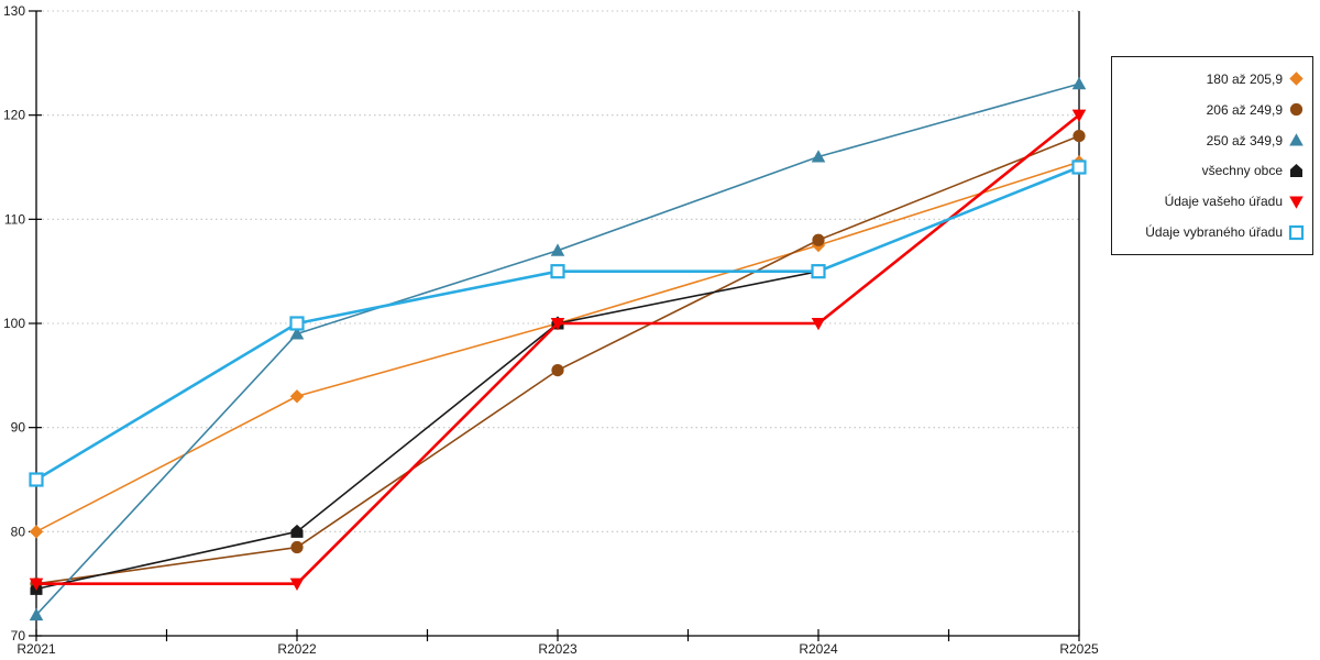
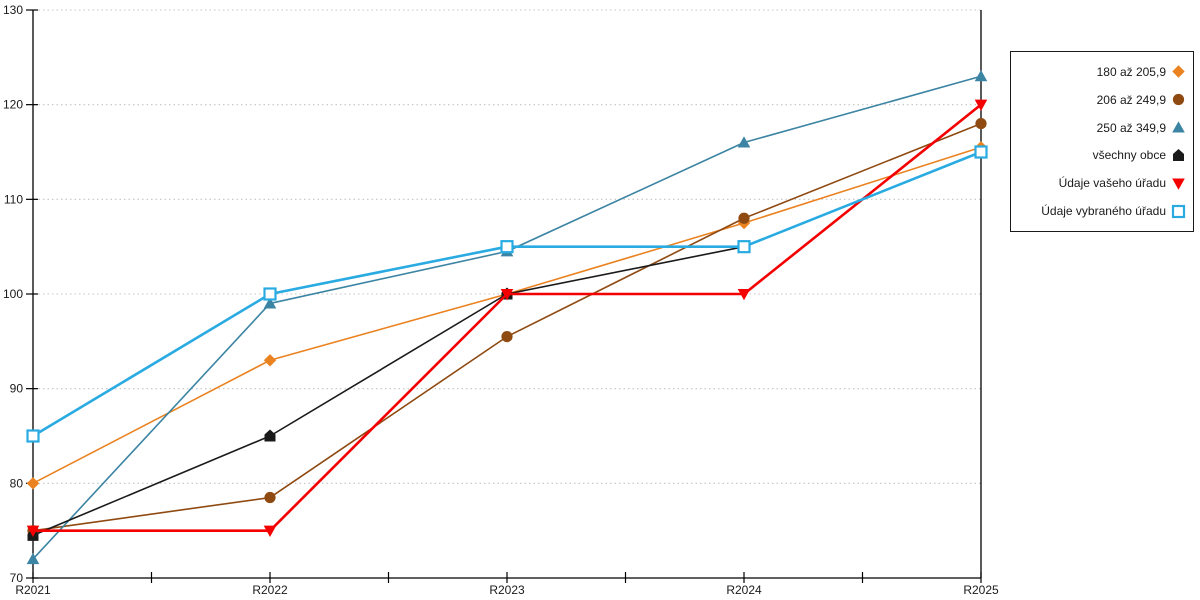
všechny obce/R2022: 80 -> 85
250 až 349,9/R2023: 107 -> 104
